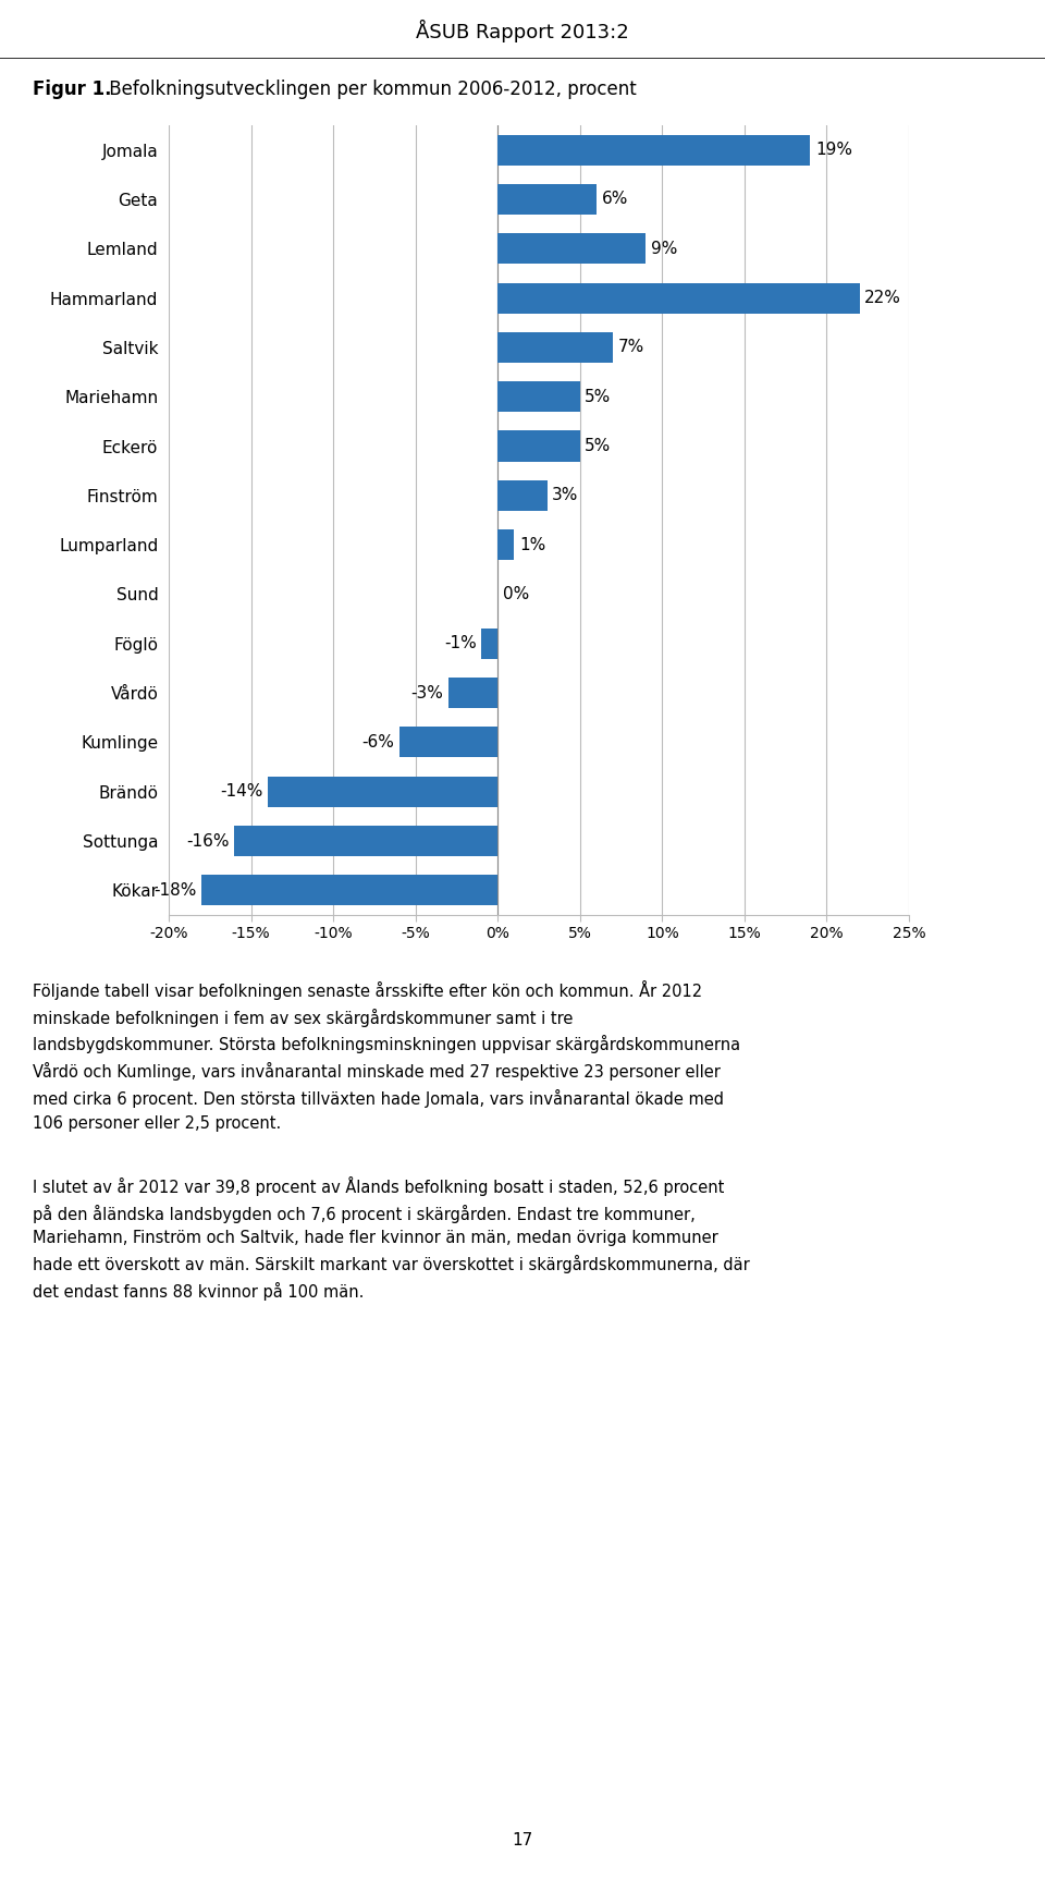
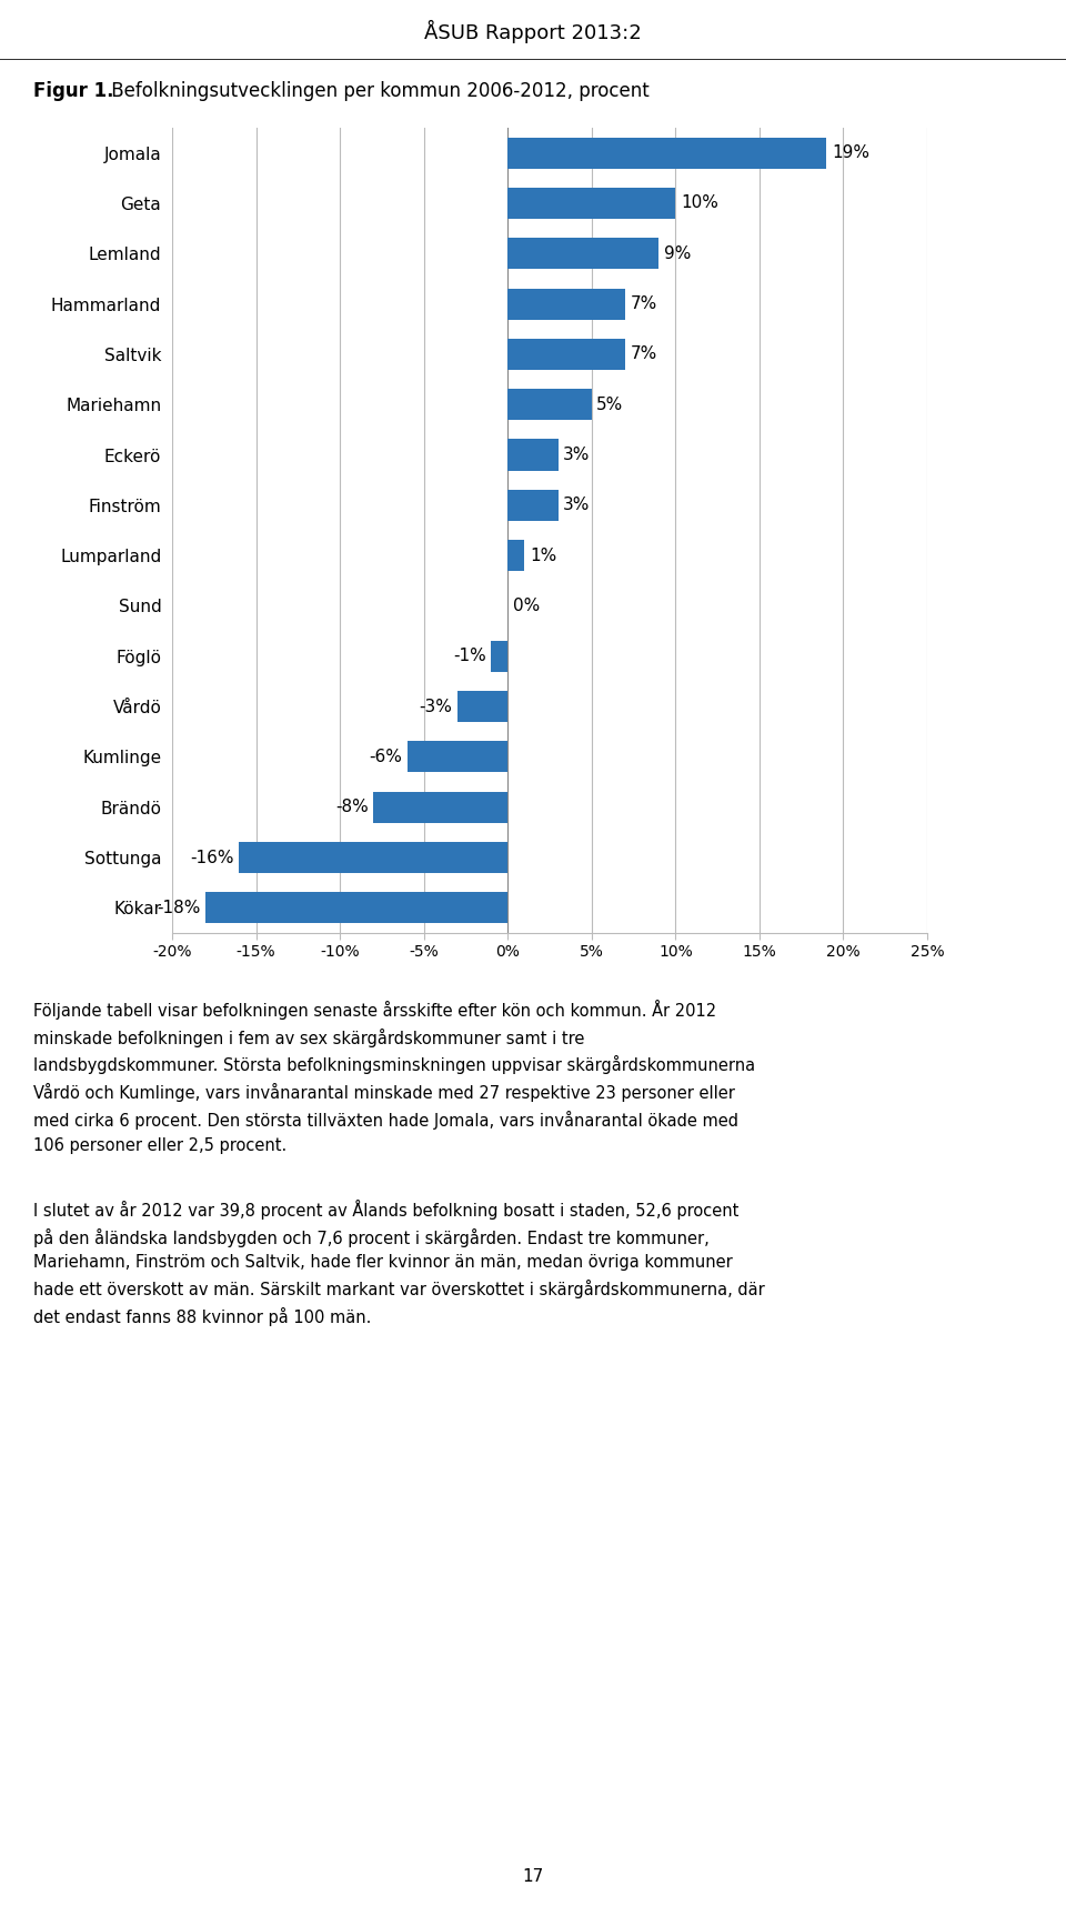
Geta: 6% -> 10%
Hammarland: 22% -> 7%
Eckerö: 5% -> 3%
Brändö: -14% -> -8%
